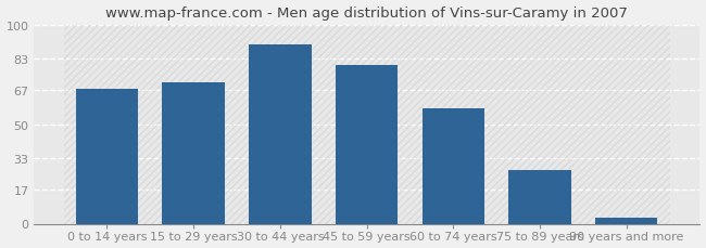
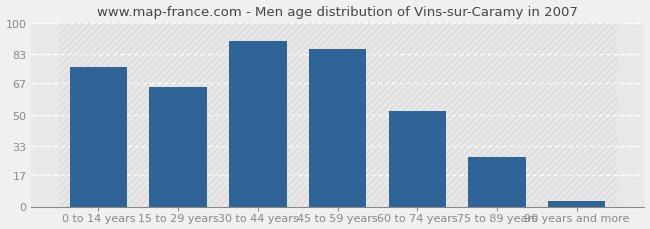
0 to 14 years: 68 -> 76
15 to 29 years: 71 -> 65
45 to 59 years: 80 -> 86
60 to 74 years: 58 -> 52
